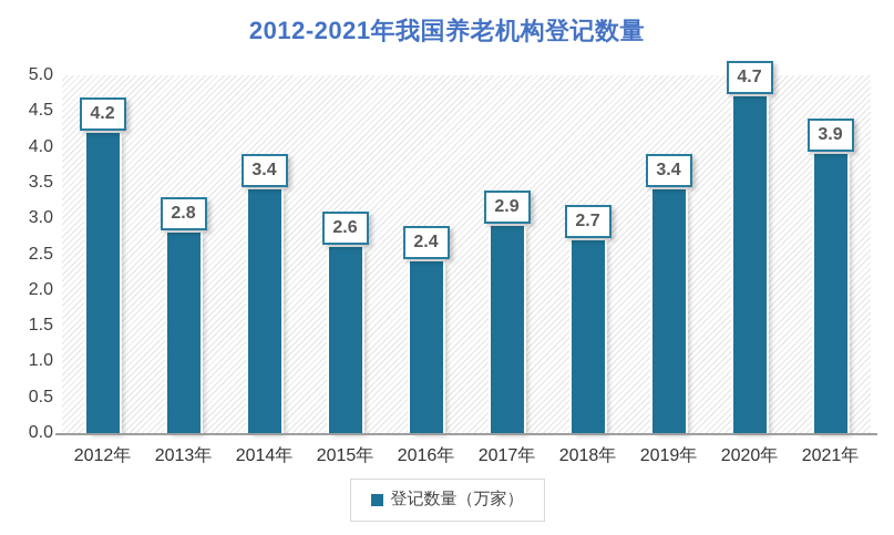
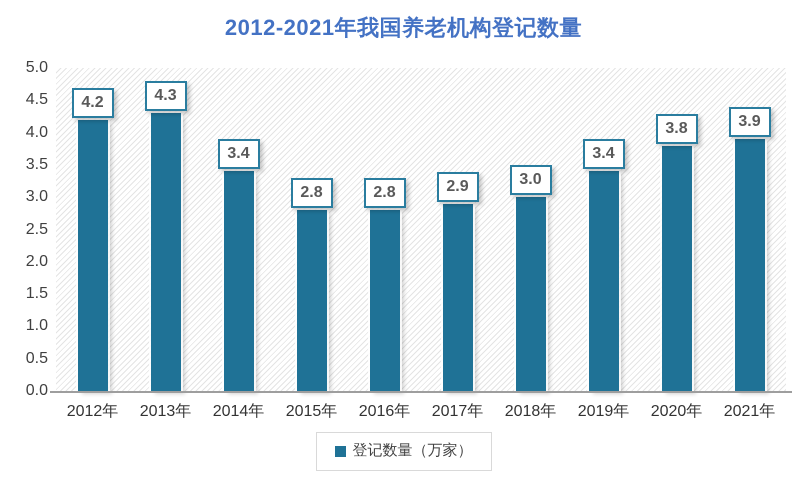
2013年: 2.8 -> 4.3
2015年: 2.6 -> 2.8
2016年: 2.4 -> 2.8
2018年: 2.7 -> 3.0
2020年: 4.7 -> 3.8
